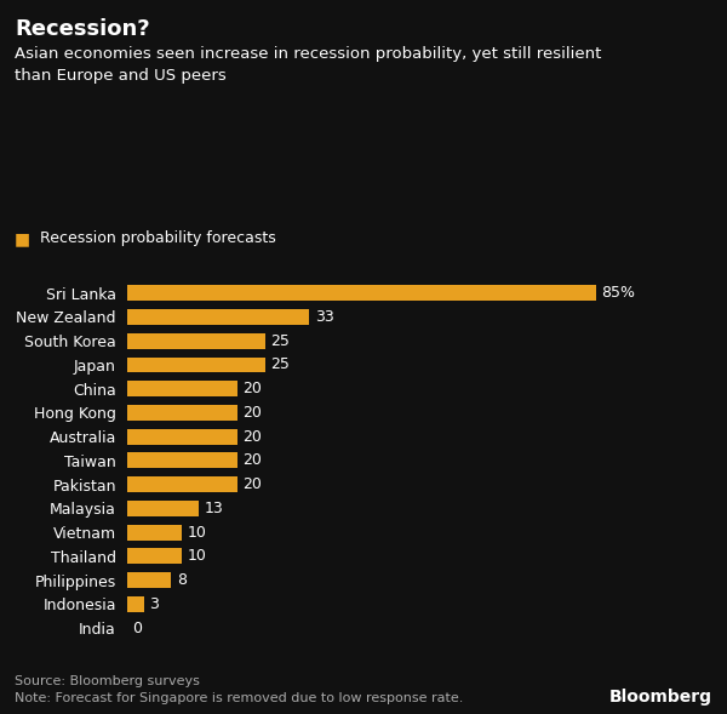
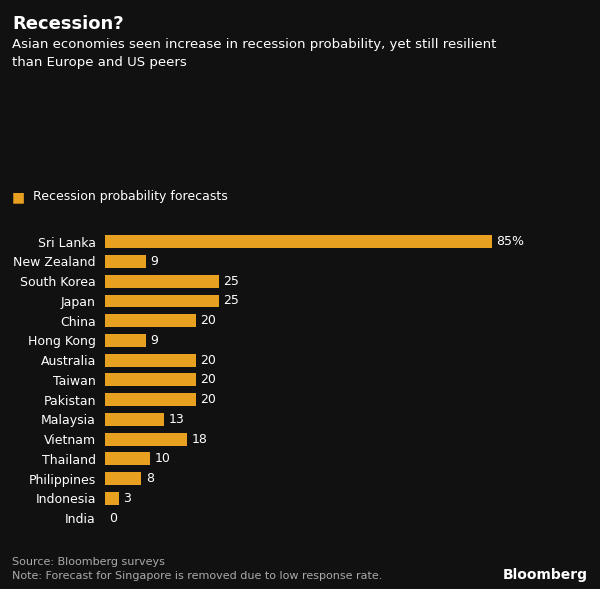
New Zealand: 33 -> 9
Hong Kong: 20 -> 9
Vietnam: 10 -> 18
